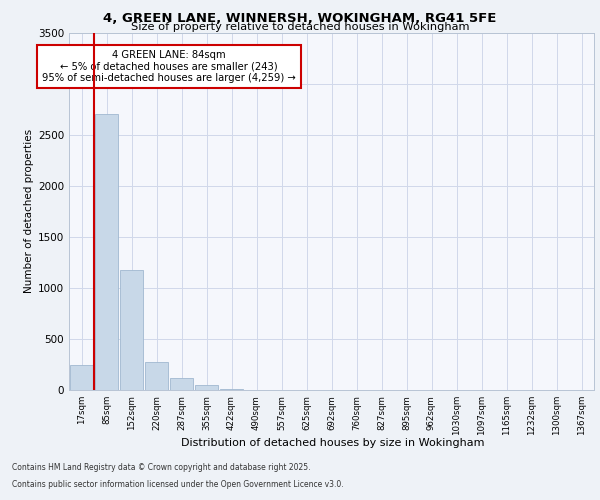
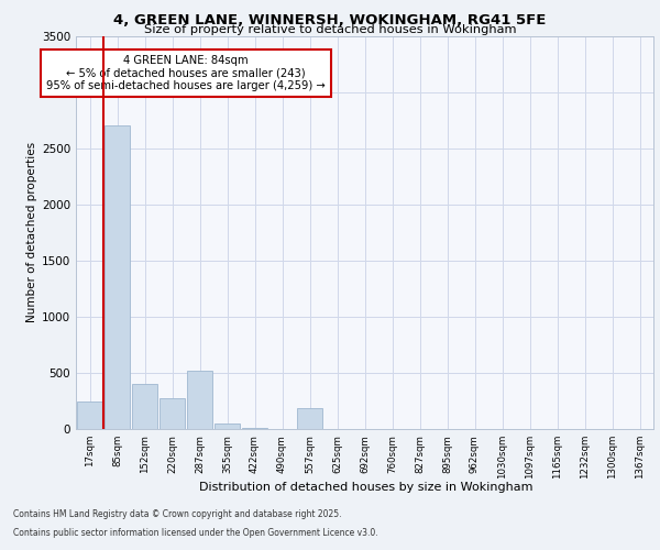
152sqm: 1170 -> 400
287sqm: 120 -> 520
557sqm: 0 -> 190
